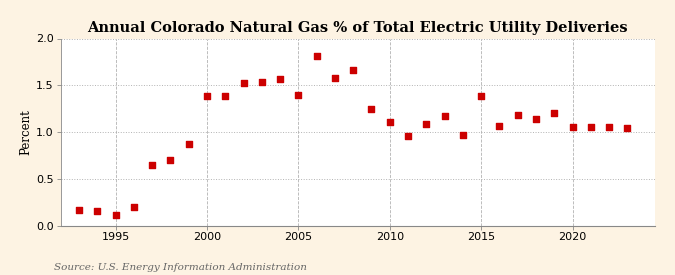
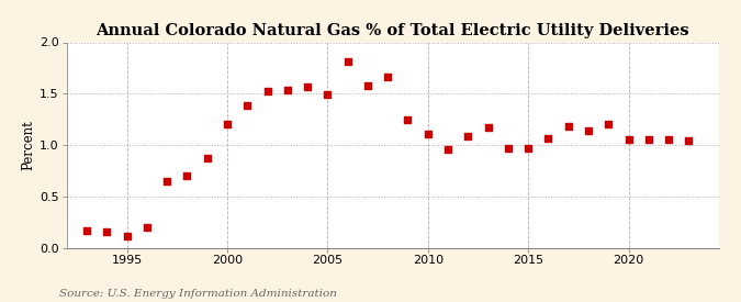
2000: 1.38 -> 1.20
2005: 1.40 -> 1.49
2015: 1.38 -> 0.97
